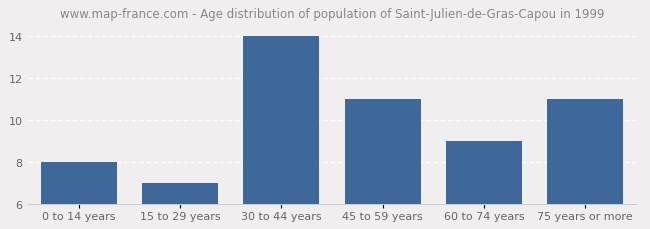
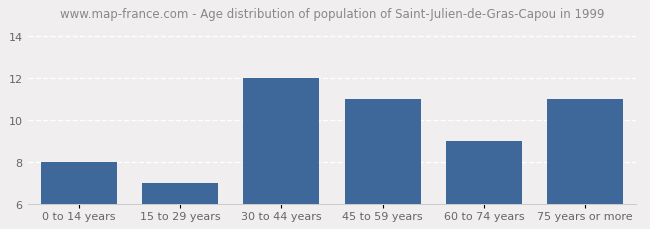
30 to 44 years: 14 -> 12
